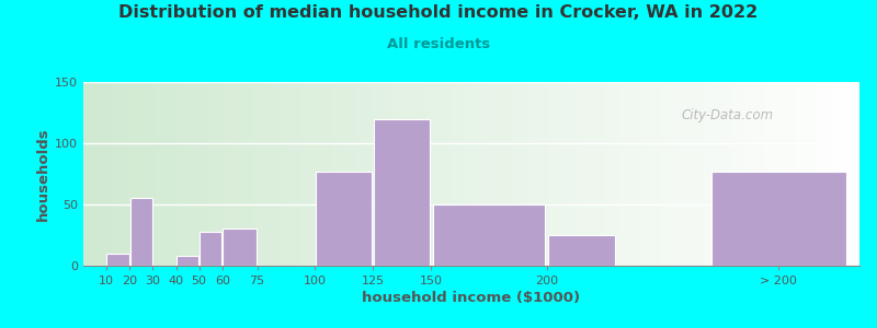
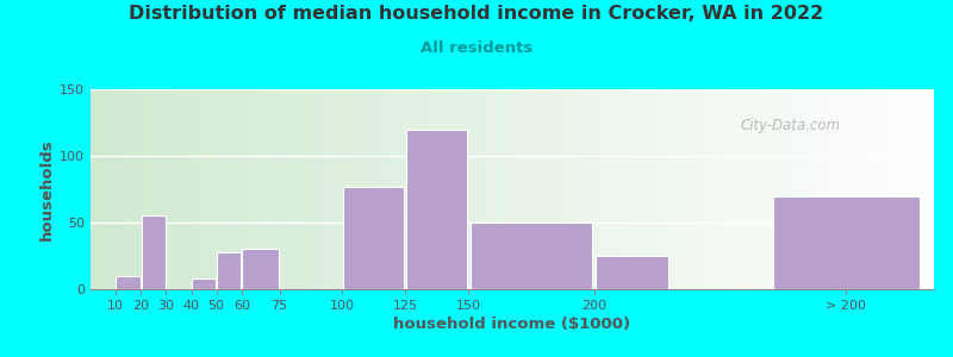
> 200: 77 -> 70
